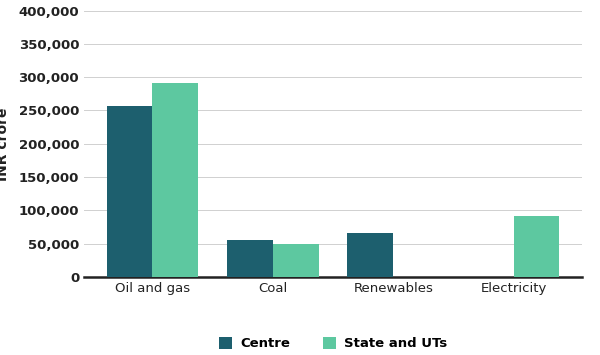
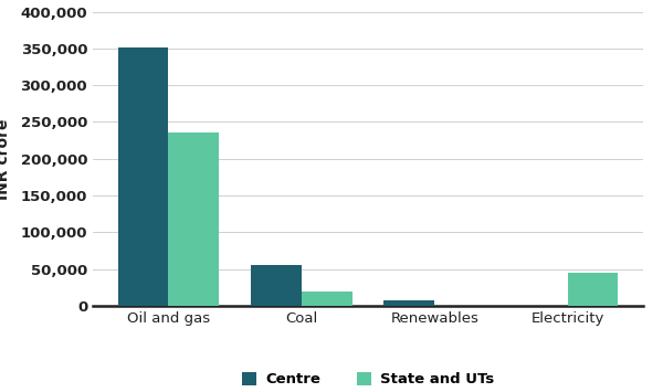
Centre/Oil and gas: 256,000 -> 352,000
State and UTs/Oil and gas: 292,000 -> 235,000
State and UTs/Coal: 50,000 -> 20,000
Centre/Renewables: 66,000 -> 8,000
State and UTs/Electricity: 92,000 -> 45,000
